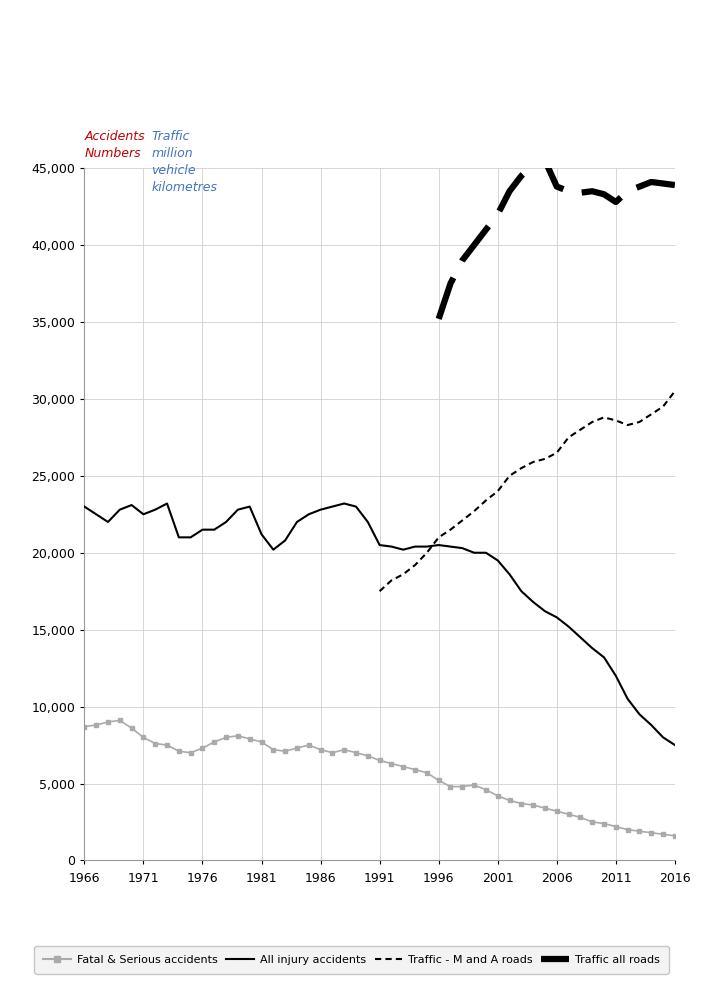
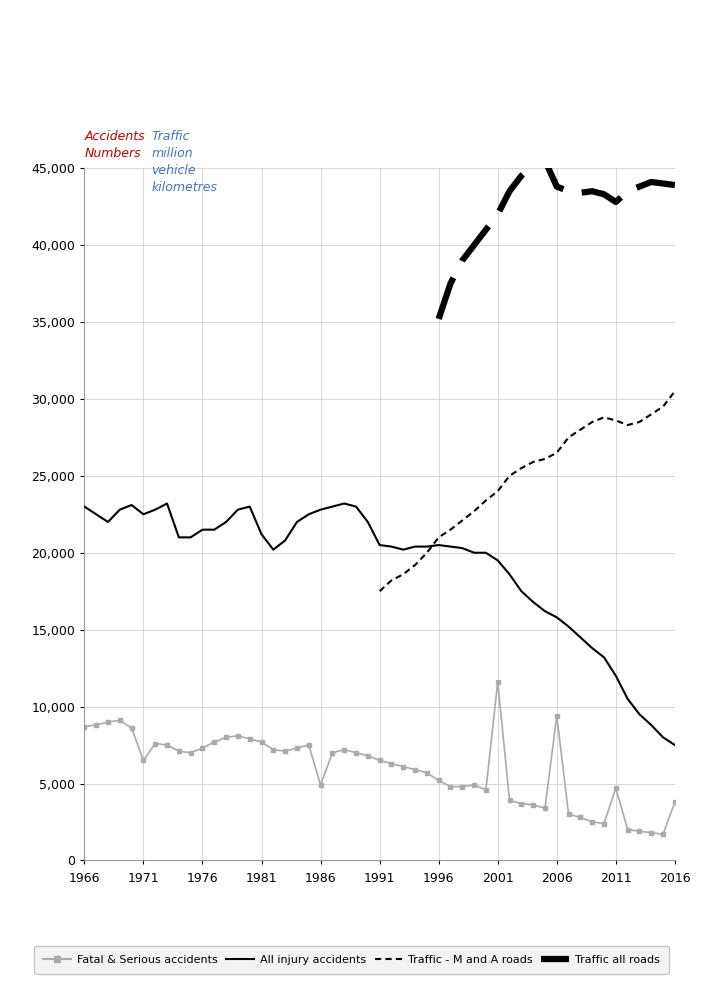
Fatal & Serious accidents/1971: 8,000 -> 6,500
Fatal & Serious accidents/1986: 7,200 -> 4,900
Fatal & Serious accidents/2001: 4,200 -> 11,600
Fatal & Serious accidents/2006: 3,200 -> 9,400
Fatal & Serious accidents/2011: 2,200 -> 4,700
Fatal & Serious accidents/2016: 1,600 -> 3,800
